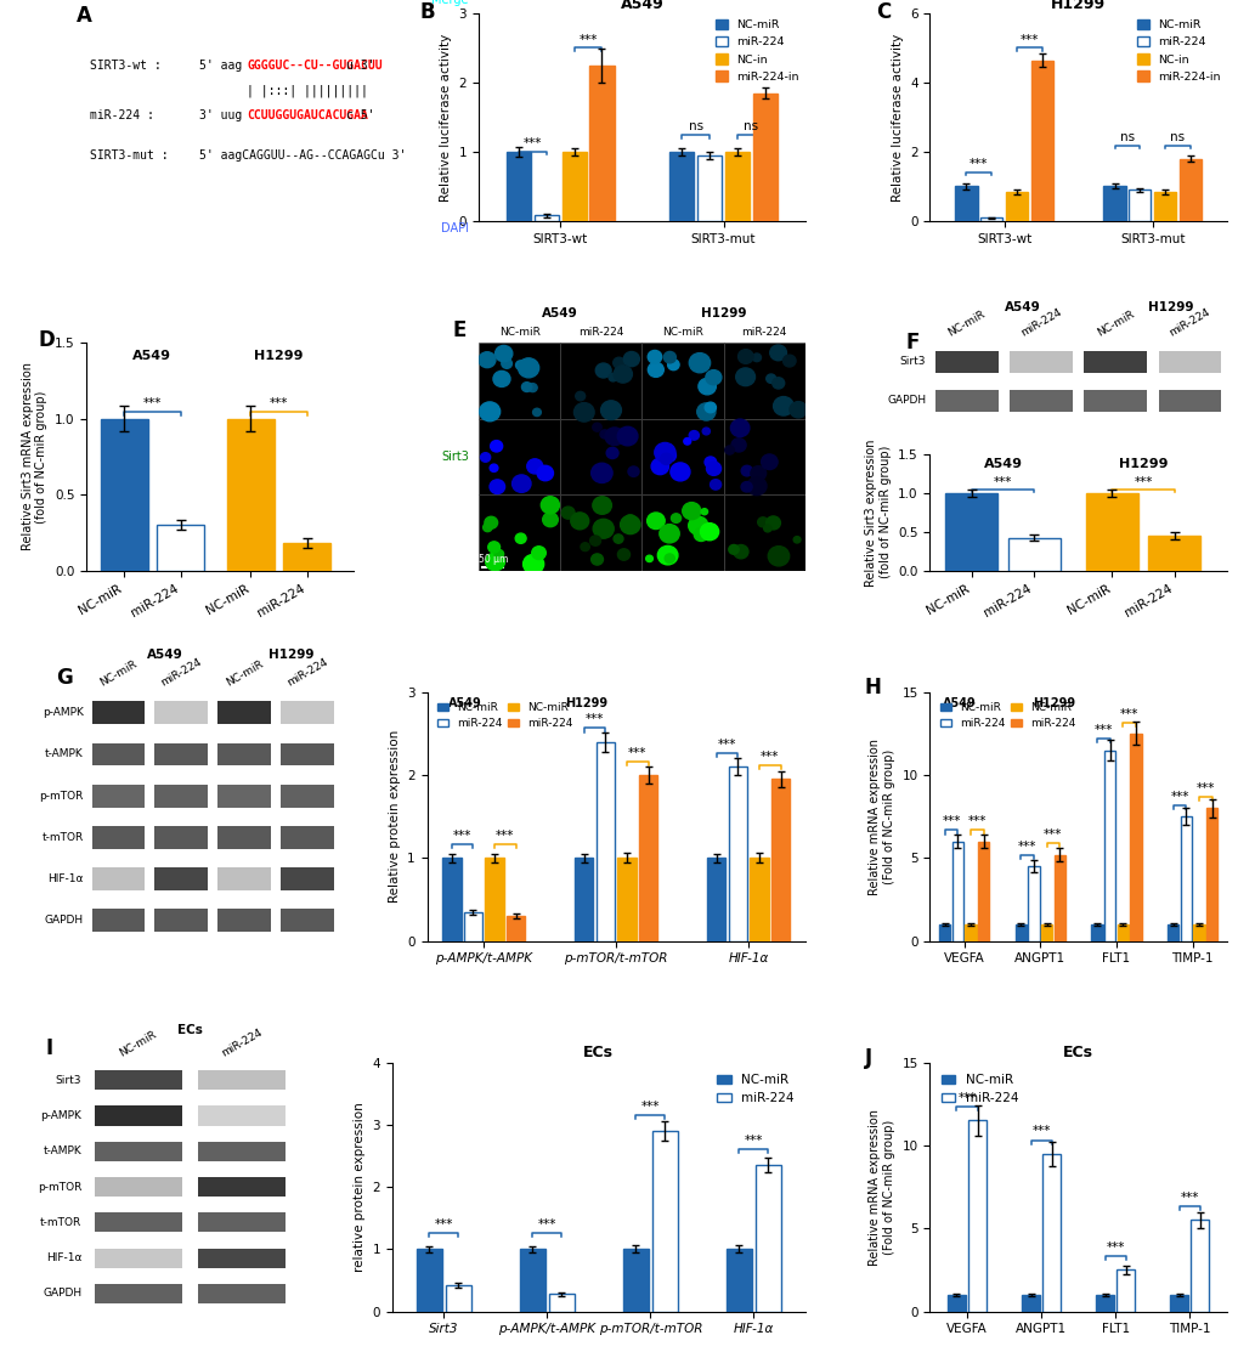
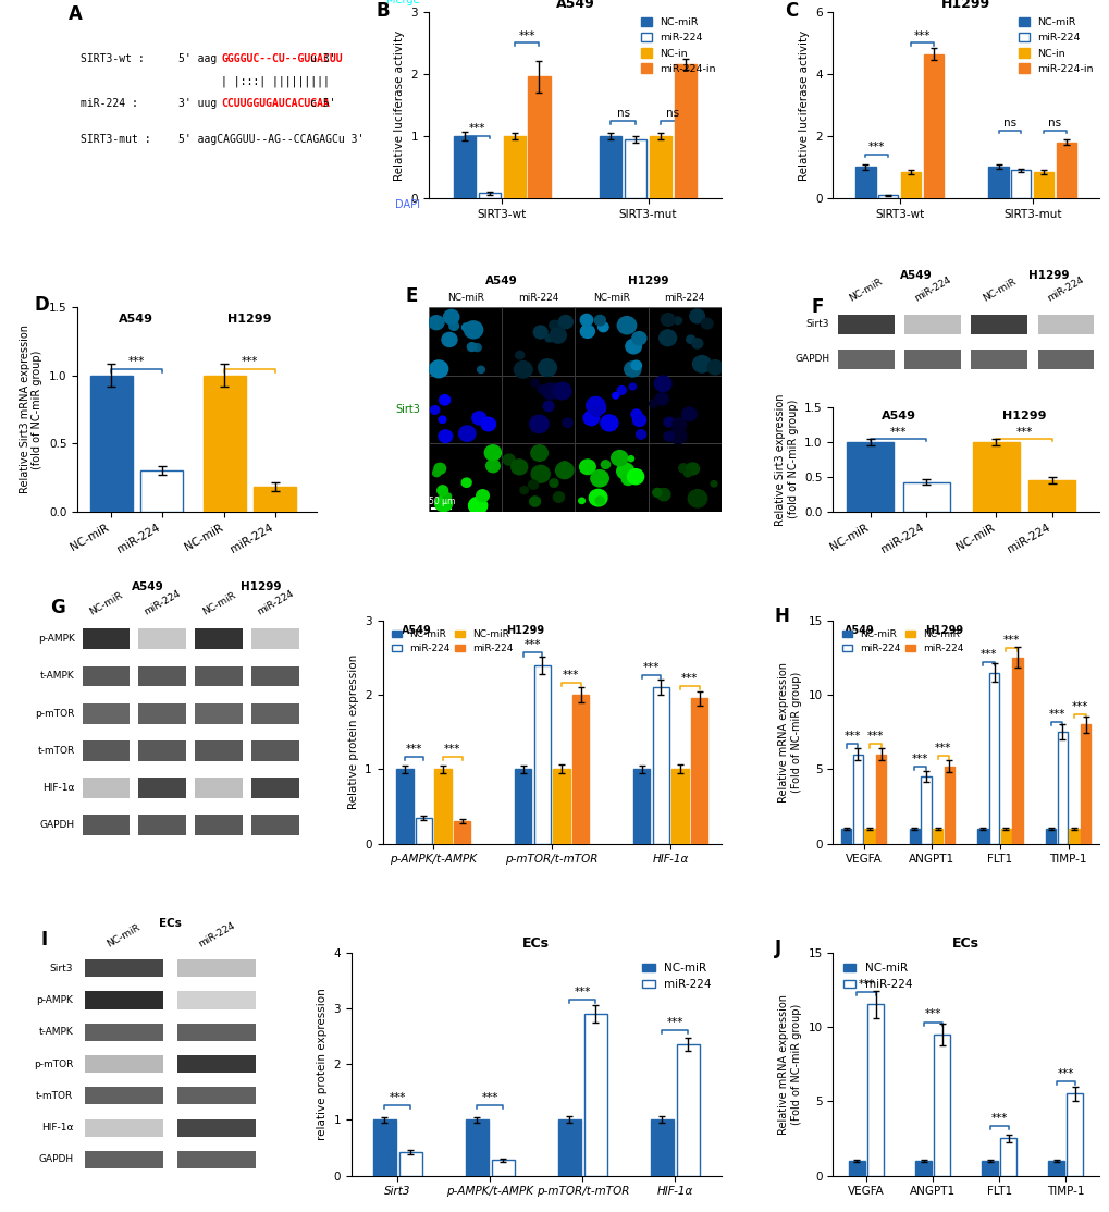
A549/miR-224-in/SIRT3-wt: 2.25 -> 1.96
A549/miR-224-in/SIRT3-mut: 1.85 -> 2.16
